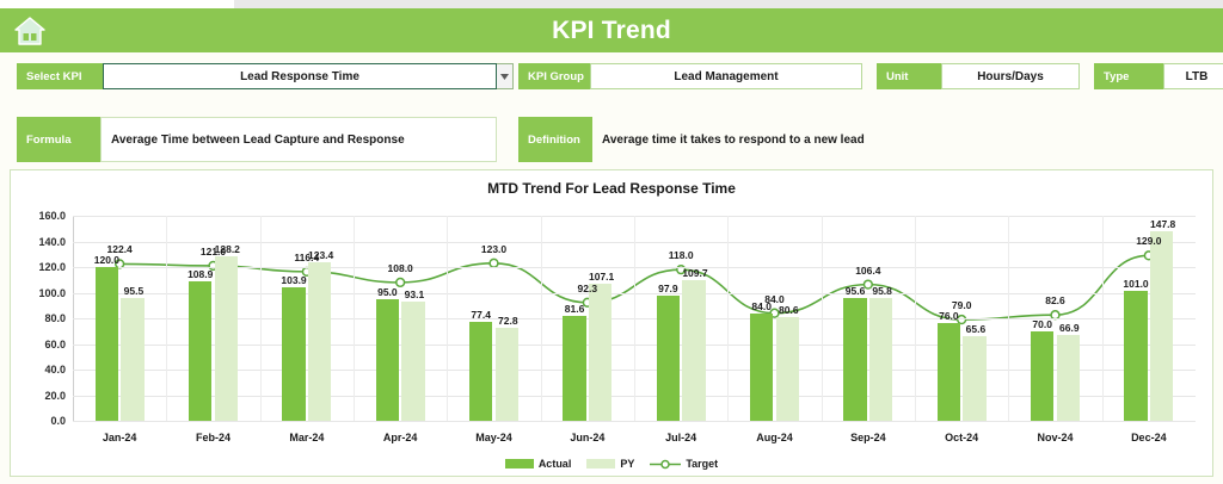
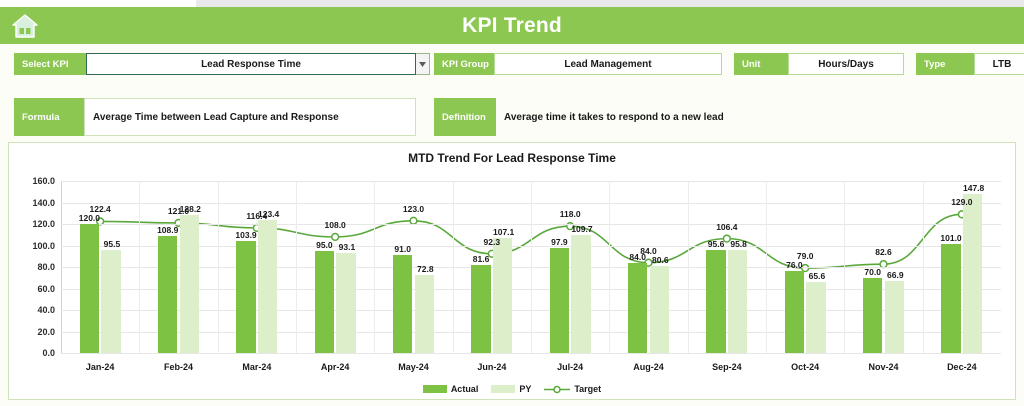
Actual/May-24: 77.4 -> 91.0
